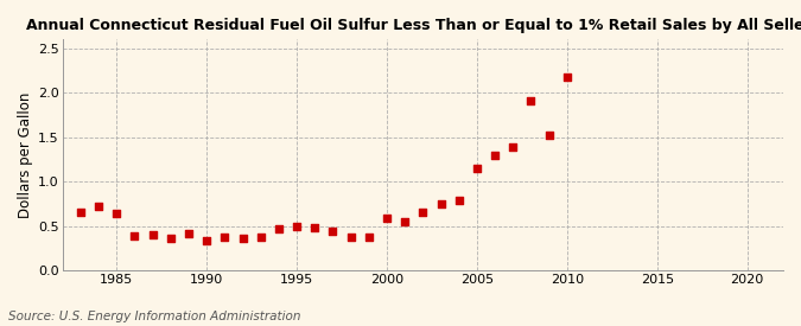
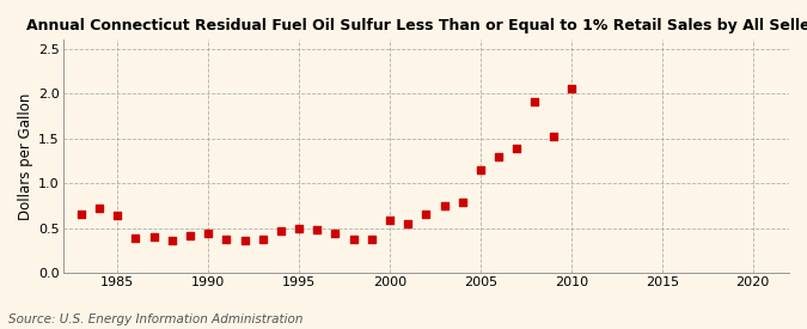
1990: 0.34 -> 0.44
2010: 2.18 -> 2.06
